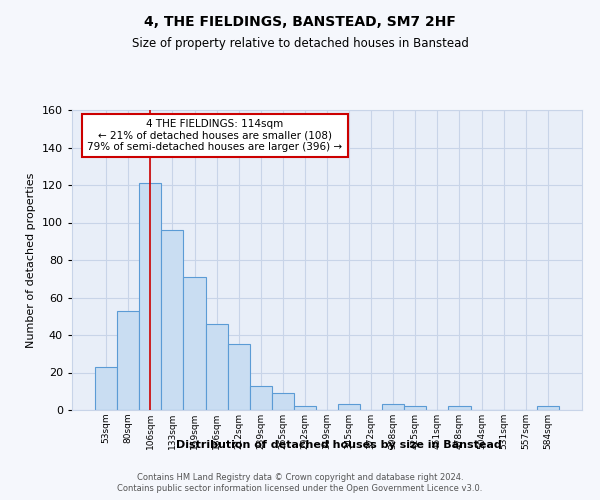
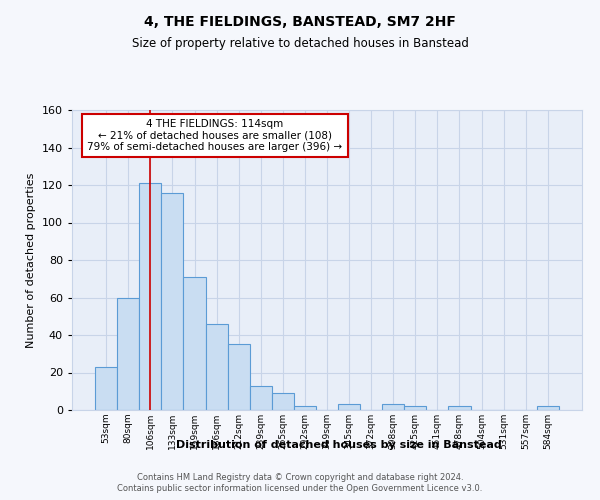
80sqm: 53 -> 60
133sqm: 96 -> 116
